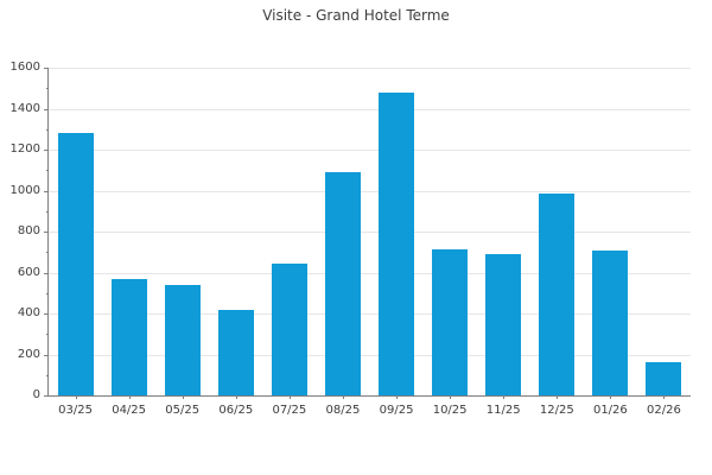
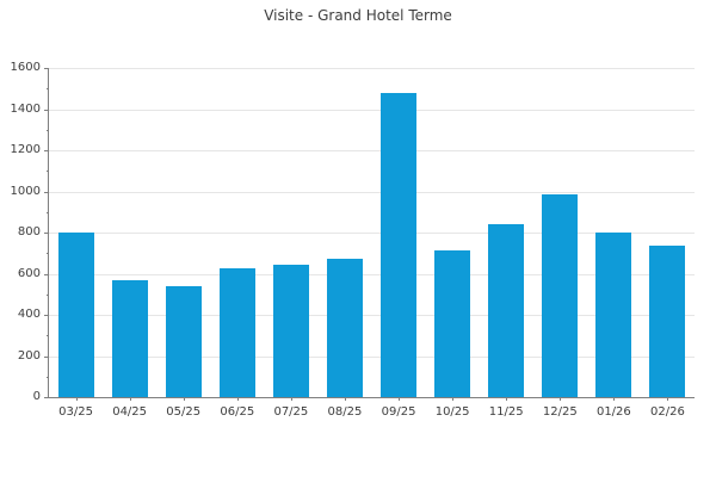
03/25: 1280 -> 800
06/25: 420 -> 620
08/25: 1090 -> 680
11/25: 690 -> 840
01/26: 710 -> 800
02/26: 160 -> 740
